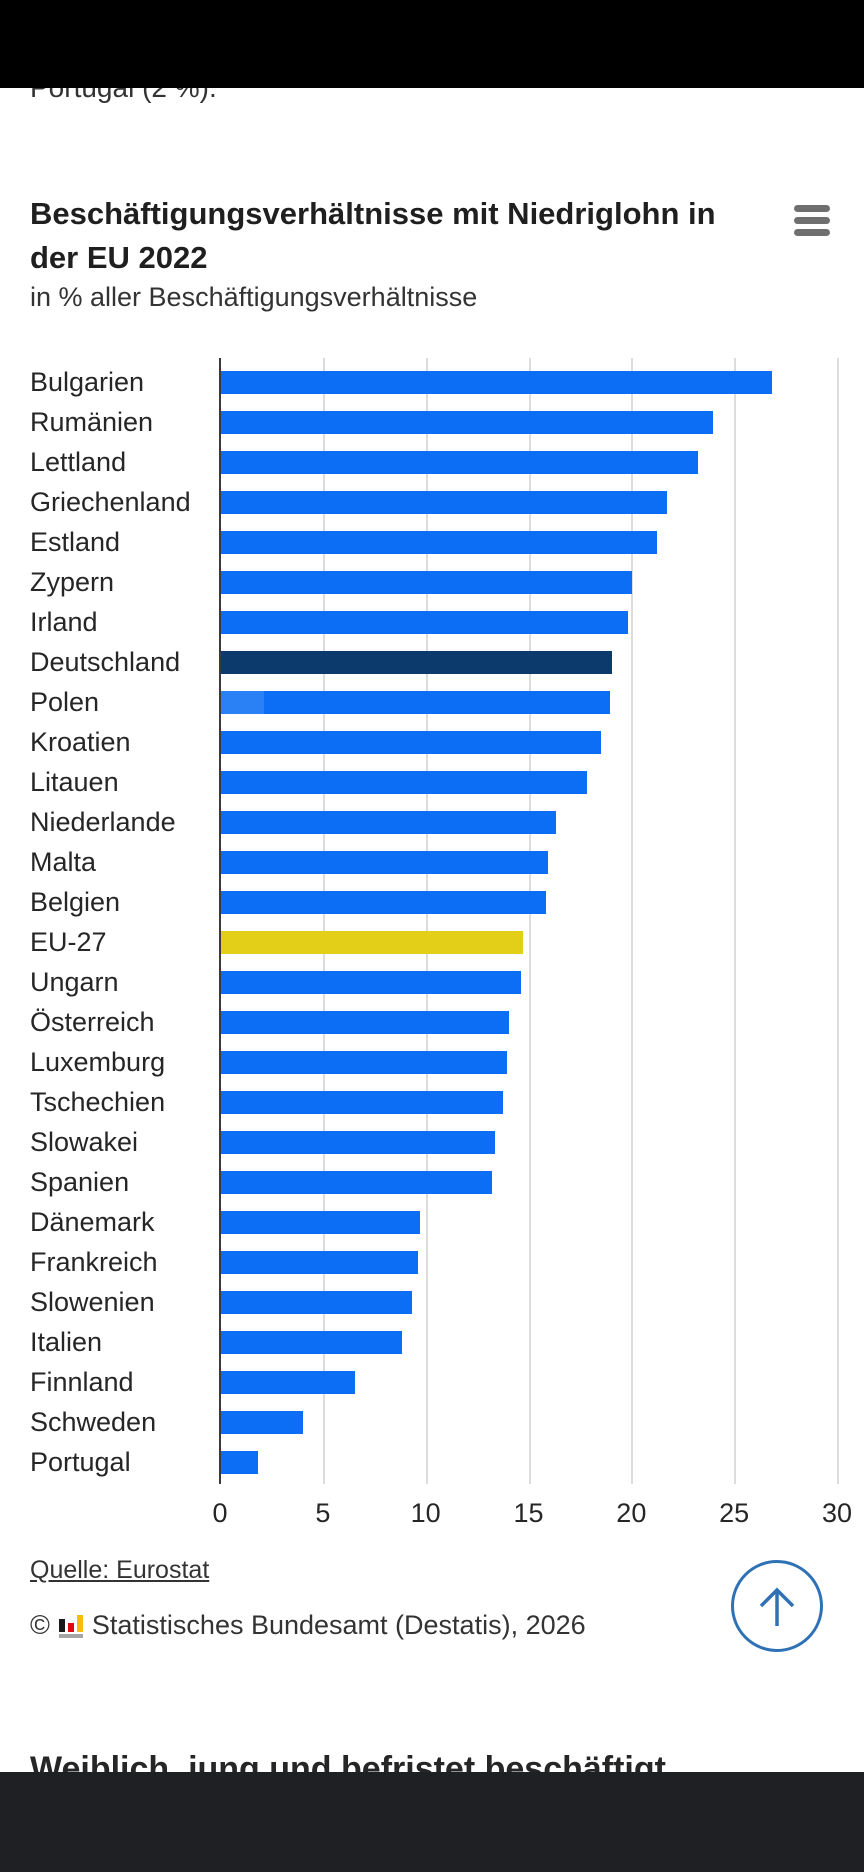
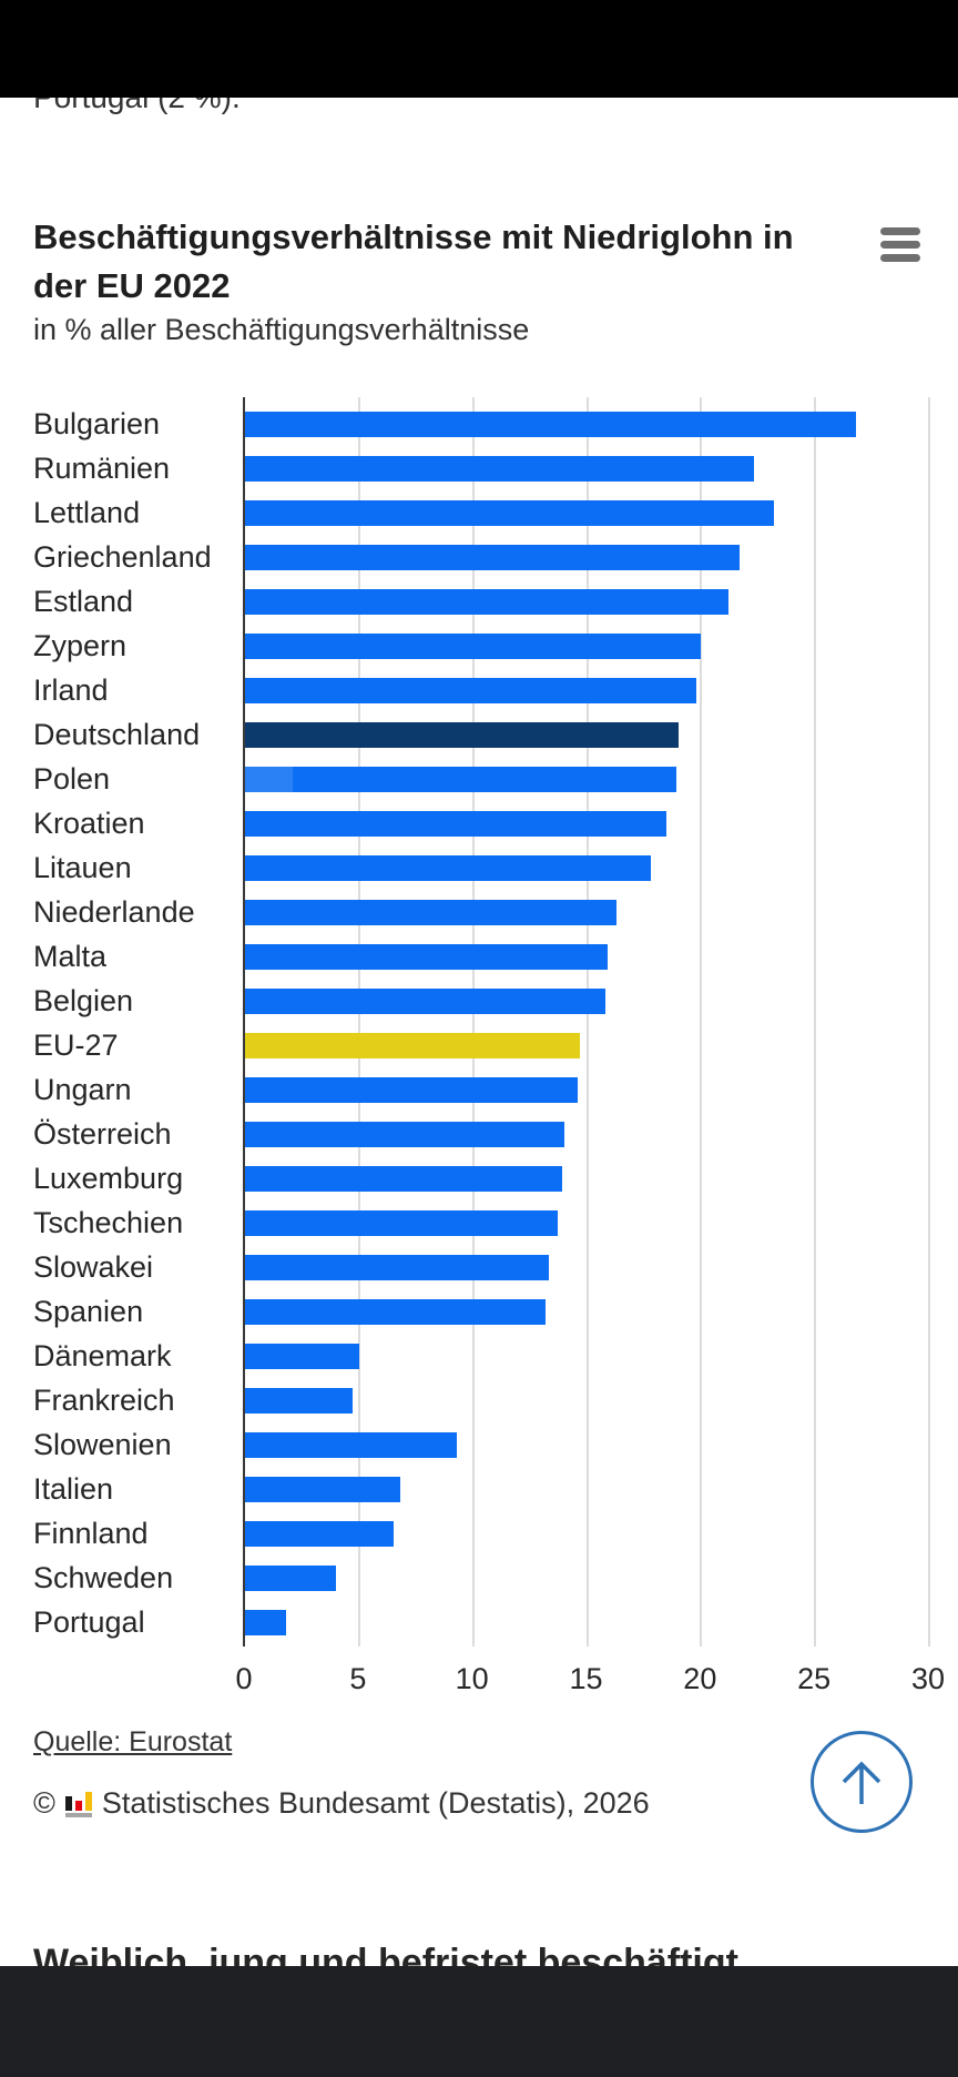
Rumänien: 23.9 -> 22.3
Dänemark: 9.7 -> 5.0
Frankreich: 9.6 -> 4.7
Italien: 8.8 -> 6.8
